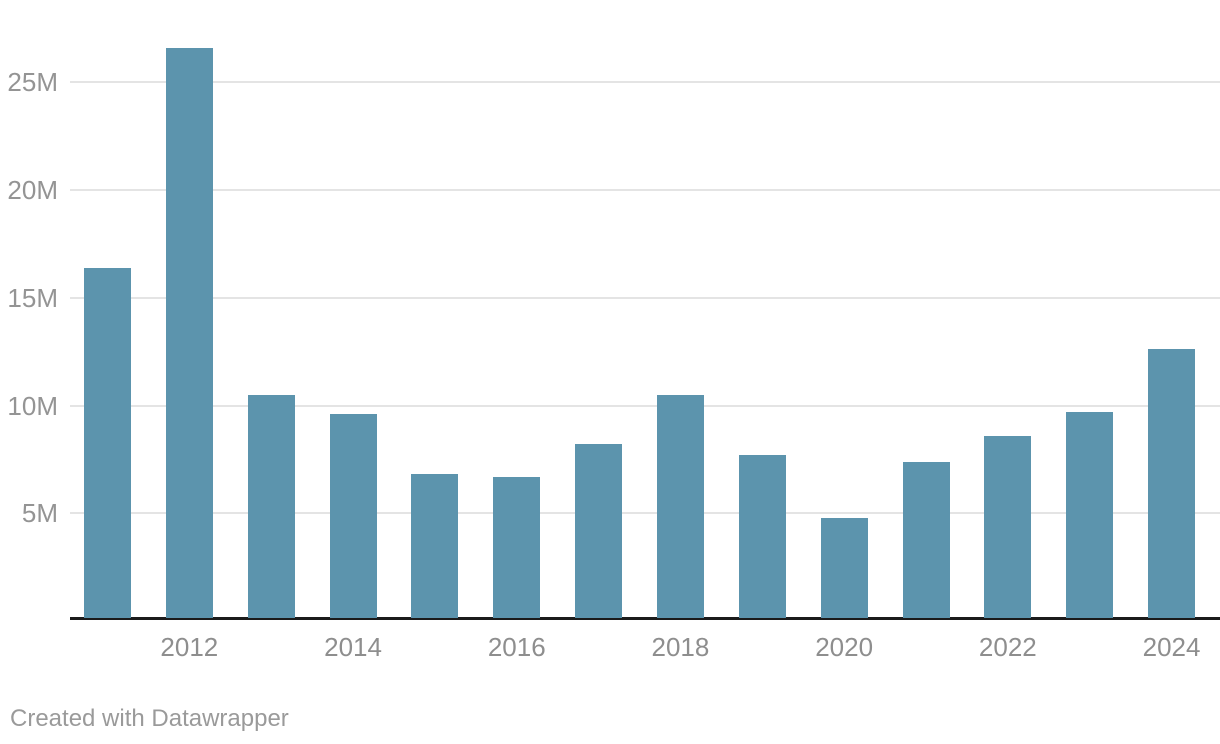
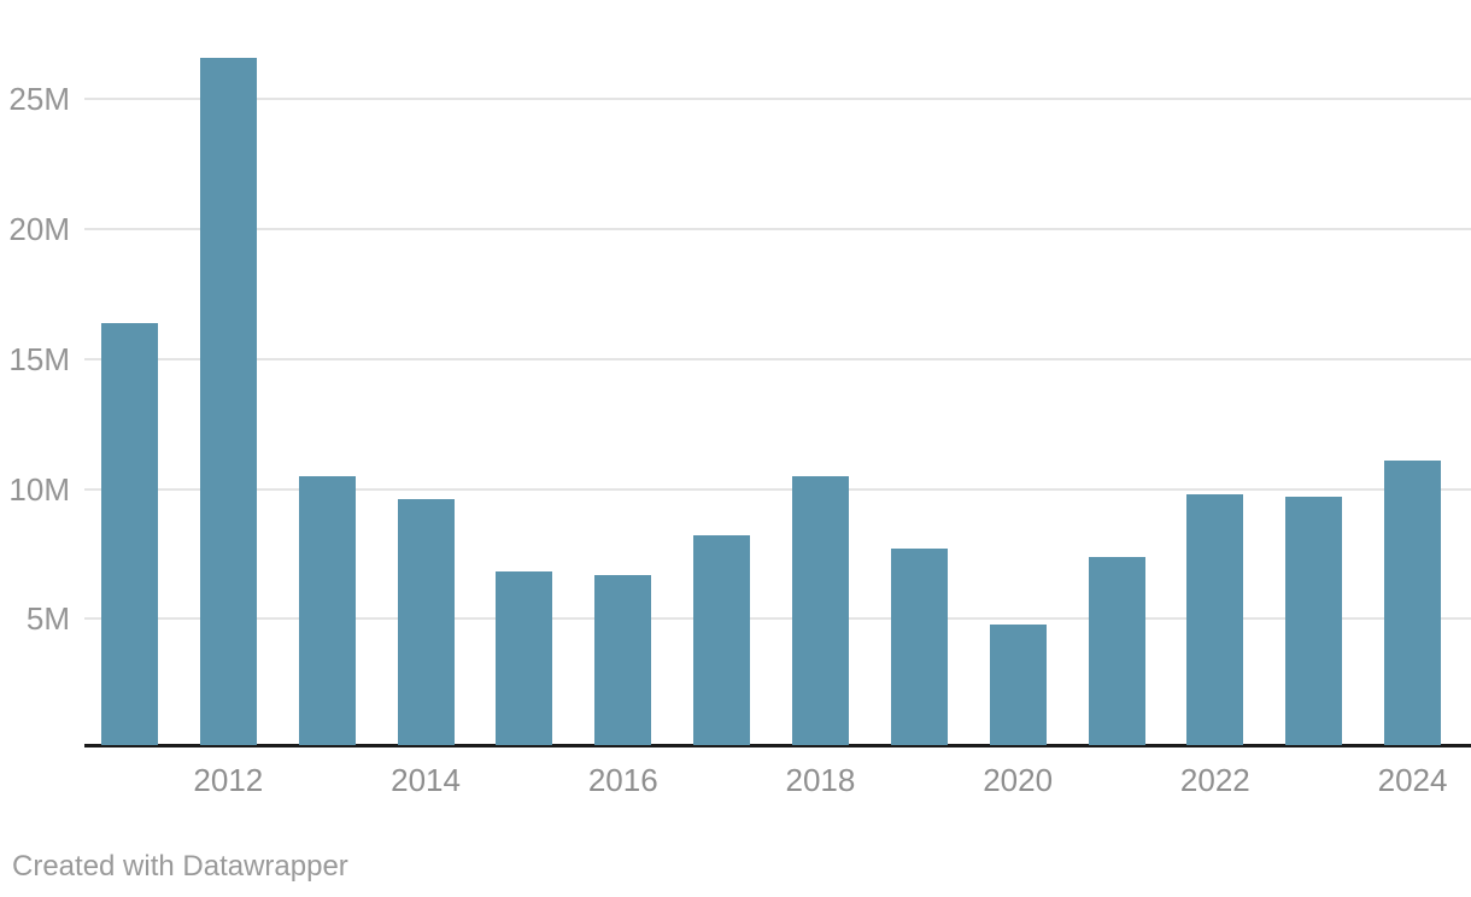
2022: 8.6M -> 9.8M
2024: 12.6M -> 11.1M
